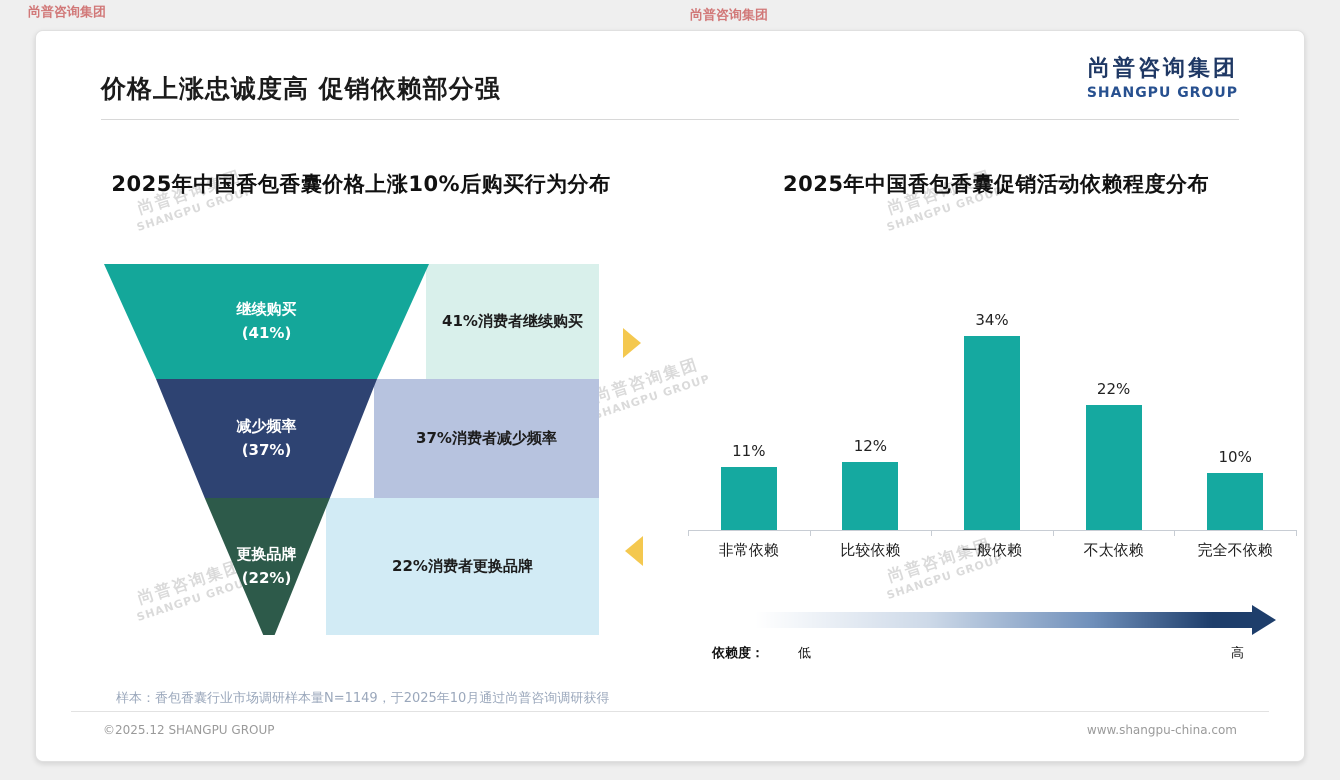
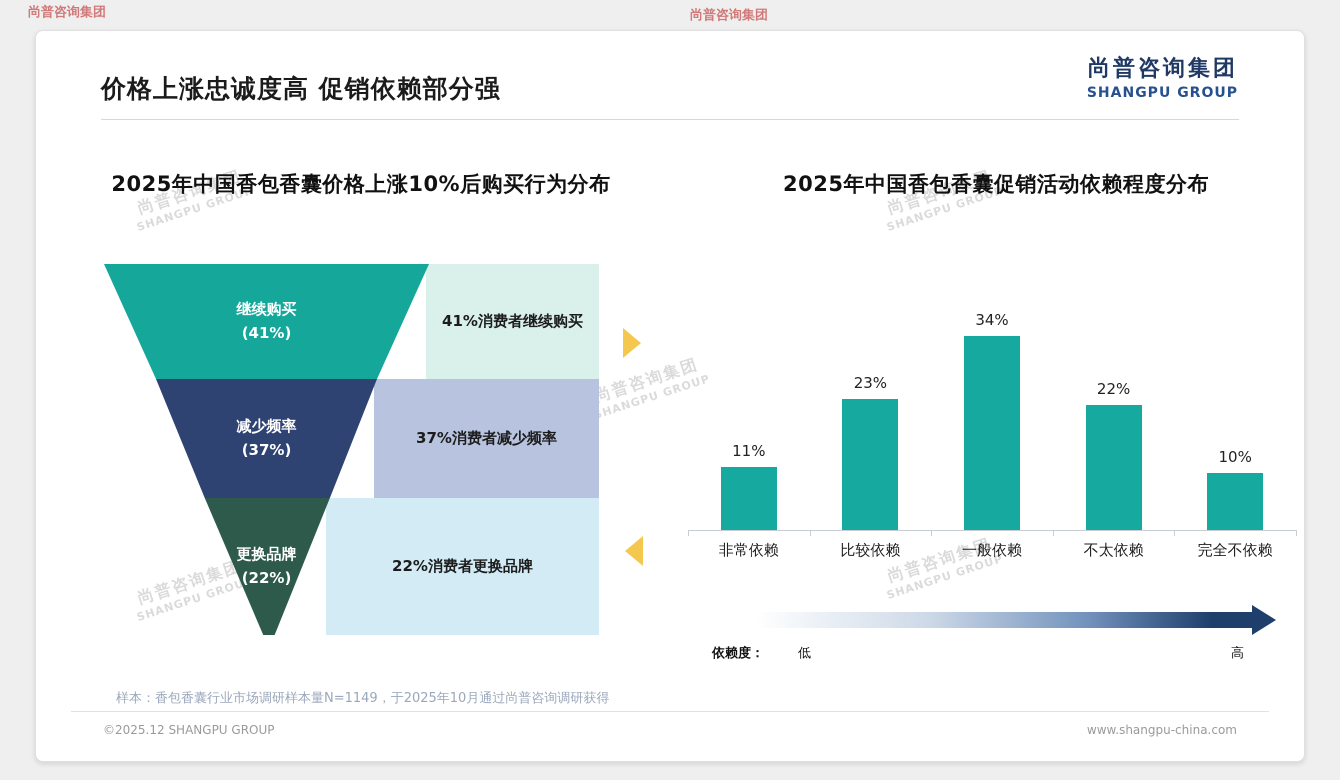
2025年中国香包香囊促销活动依赖程度分布/比较依赖: 12% -> 23%
